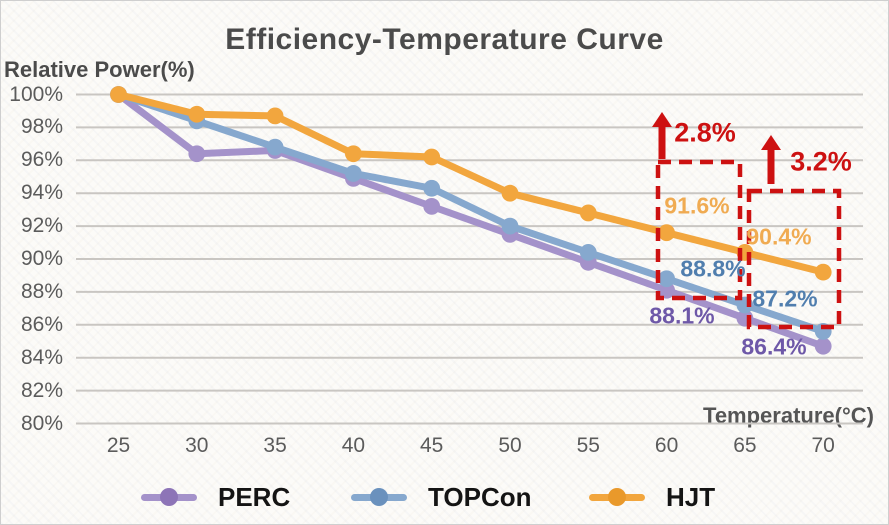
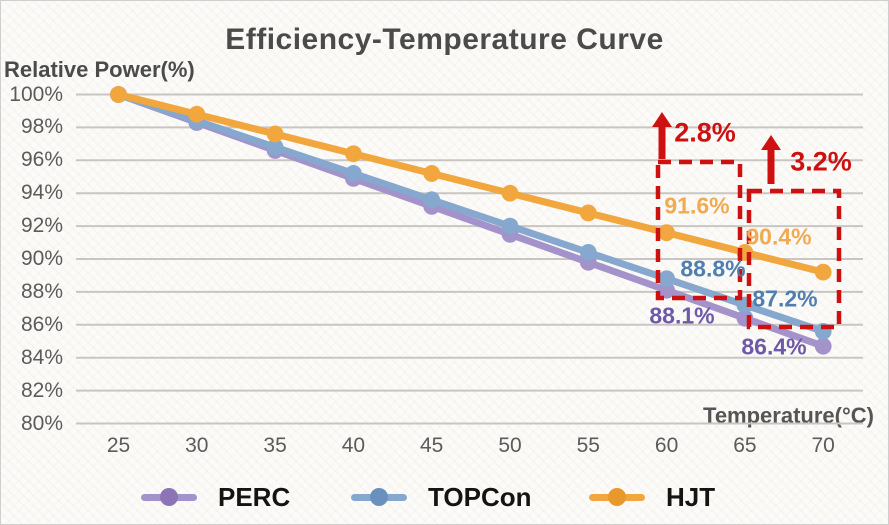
PERC/30: 96.4% -> 98.3%
HJT/35: 98.7% -> 97.6%
TOPCon/45: 94.3% -> 93.6%
HJT/45: 96.2% -> 95.2%
